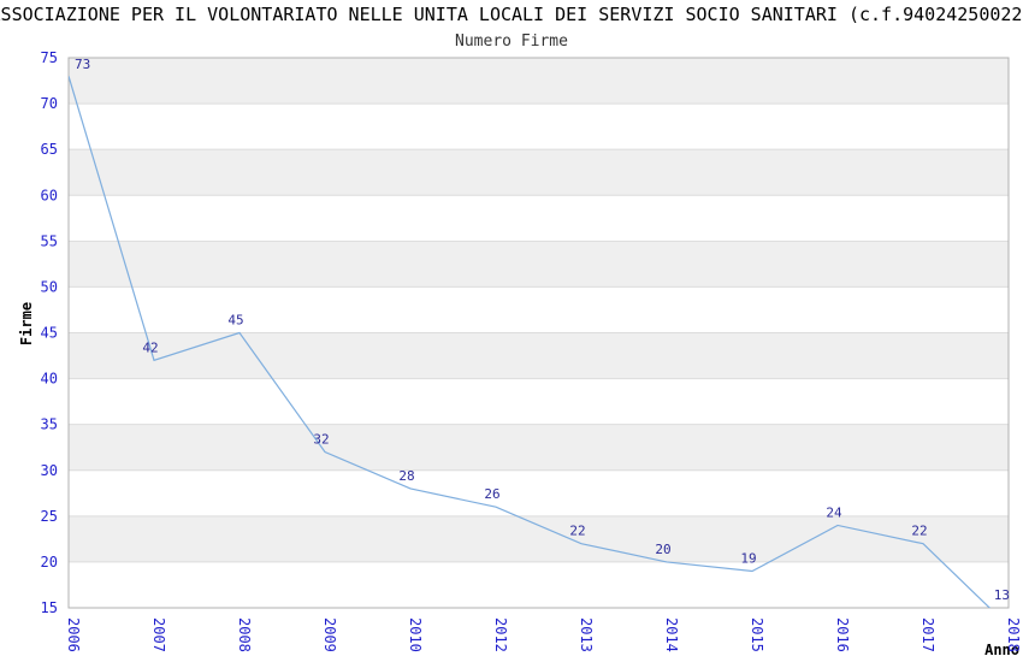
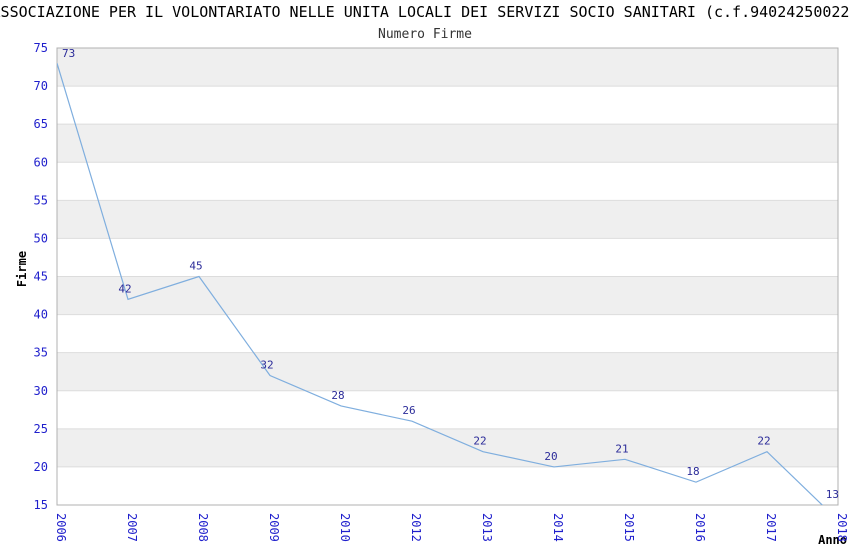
2015: 19 -> 21
2016: 24 -> 18
